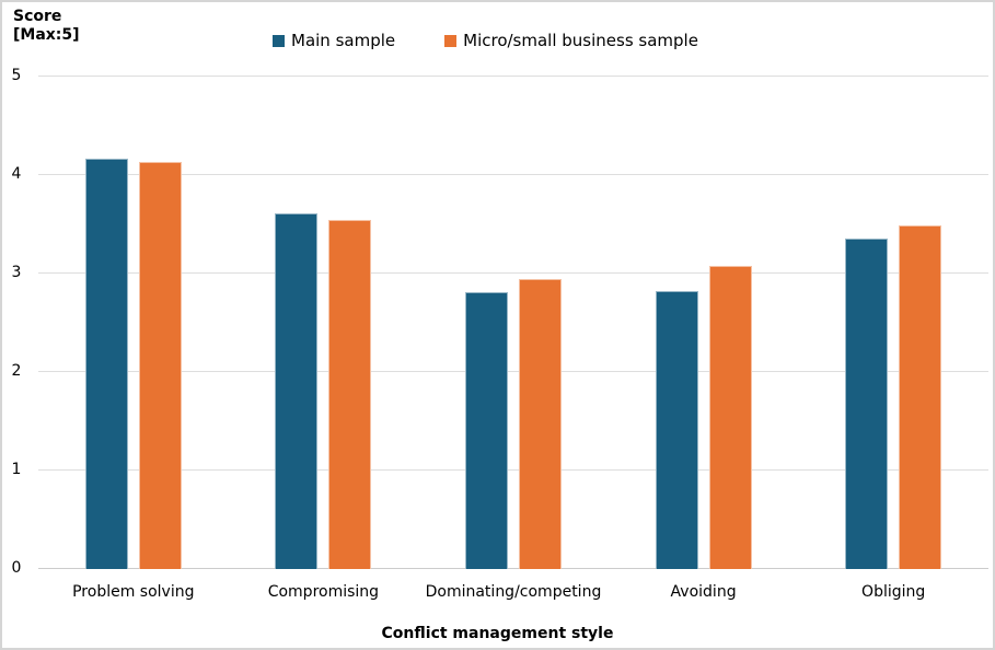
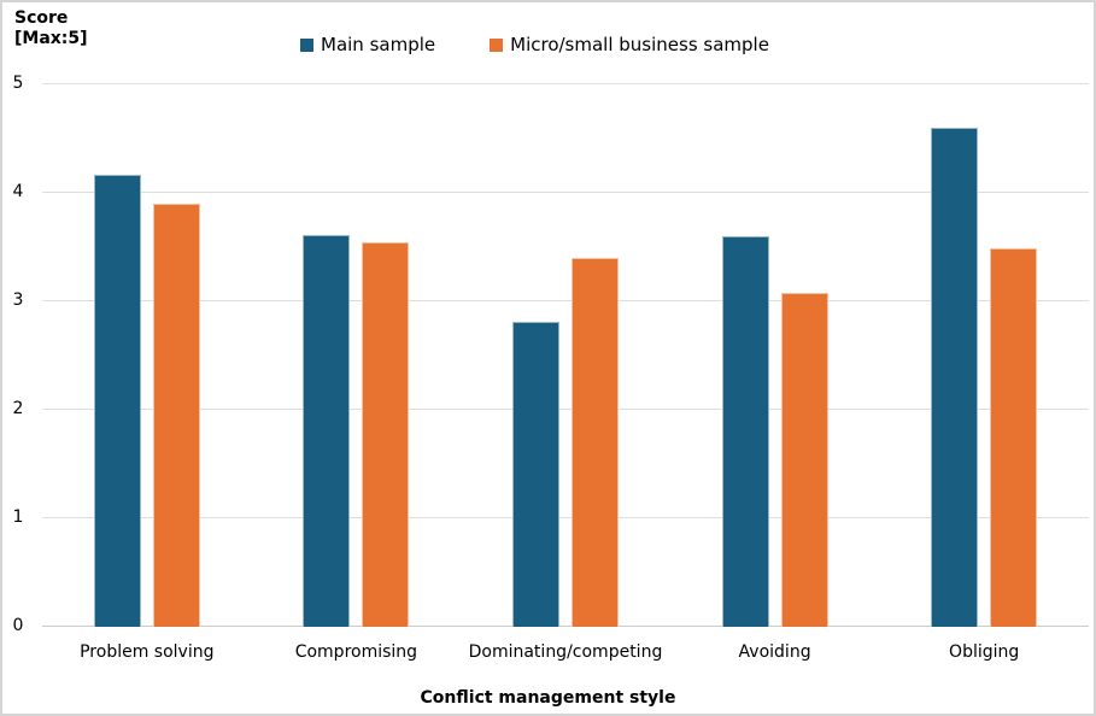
Micro/small business sample/Problem solving: 4.1 -> 3.9
Micro/small business sample/Dominating/competing: 3.0 -> 3.4
Main sample/Avoiding: 2.8 -> 3.6
Main sample/Obliging: 3.4 -> 4.6
